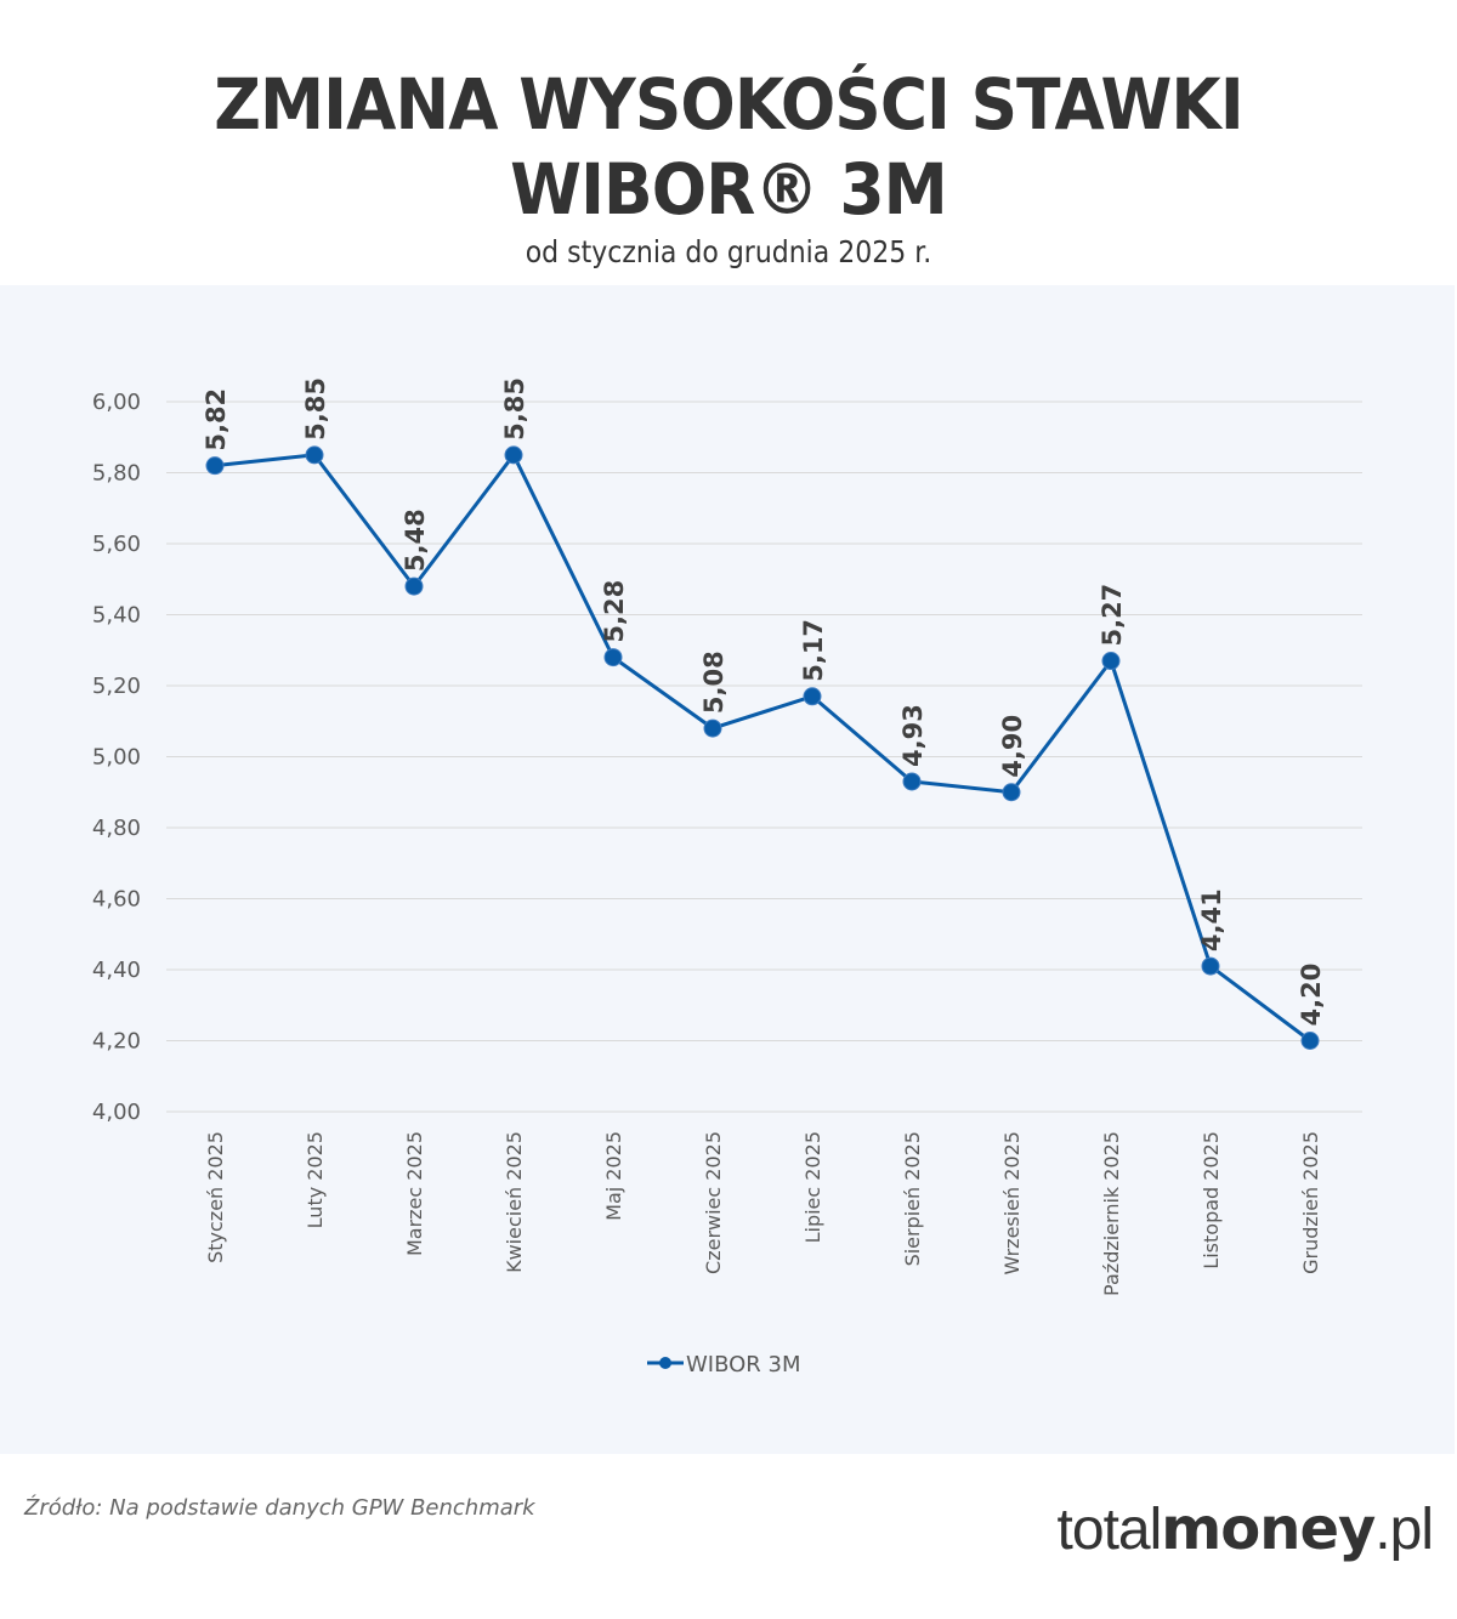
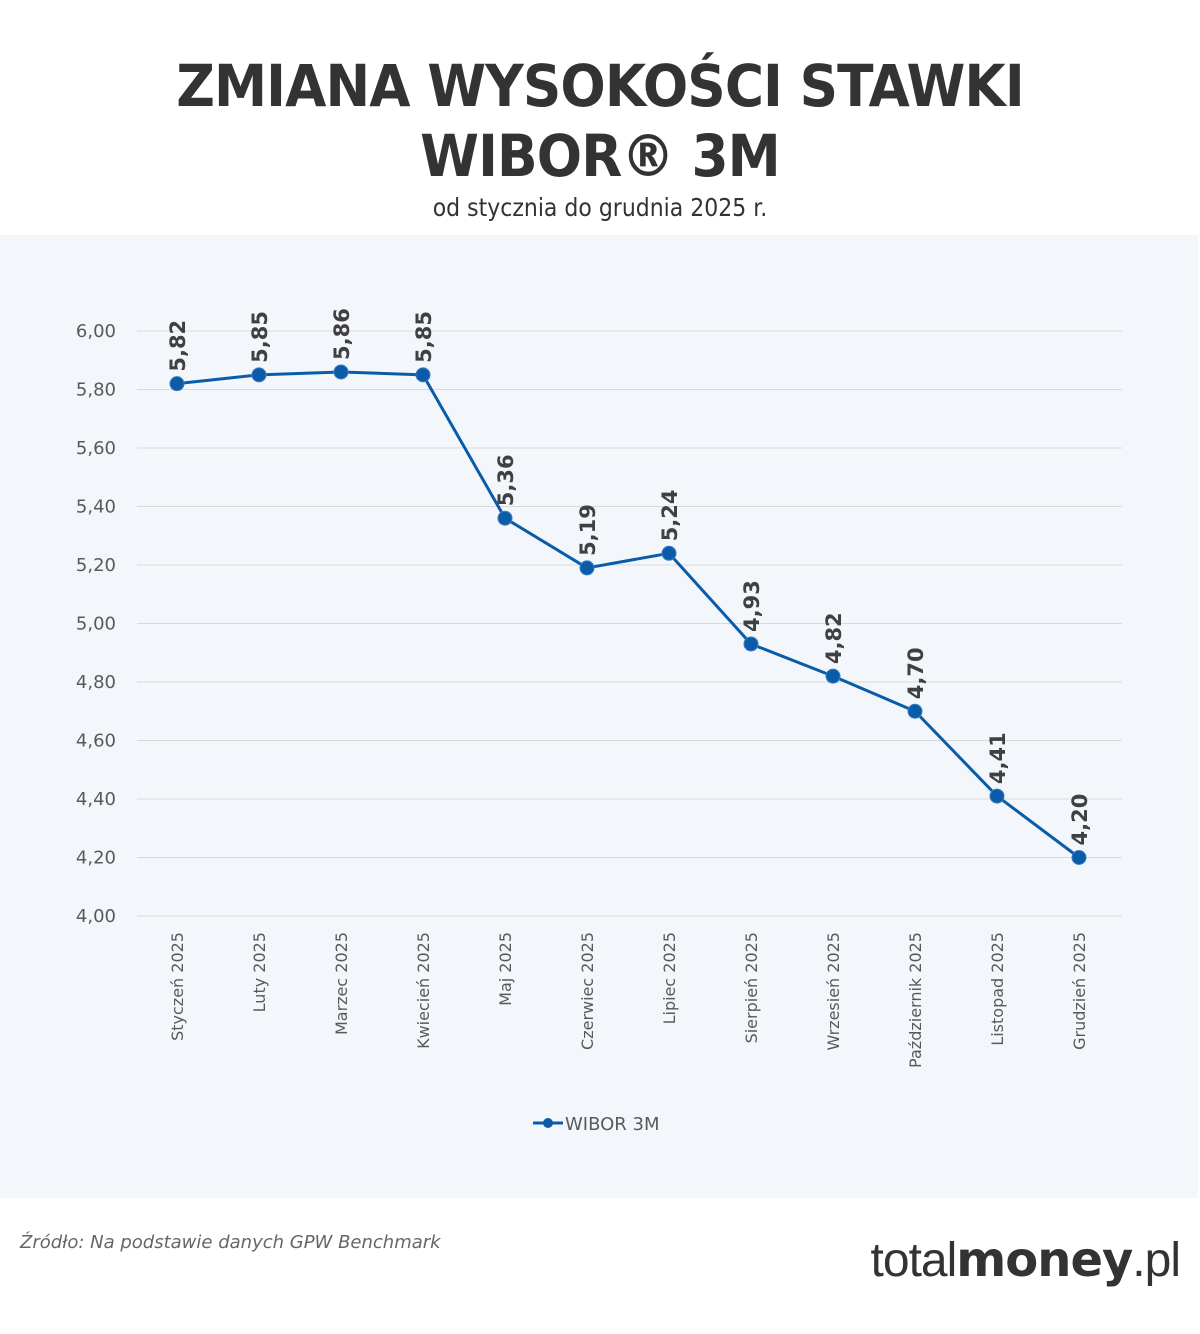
Marzec 2025: 5,48 -> 5,86
Maj 2025: 5,28 -> 5,36
Czerwiec 2025: 5,08 -> 5,19
Lipiec 2025: 5,17 -> 5,24
Wrzesień 2025: 4,90 -> 4,82
Październik 2025: 5,27 -> 4,70
